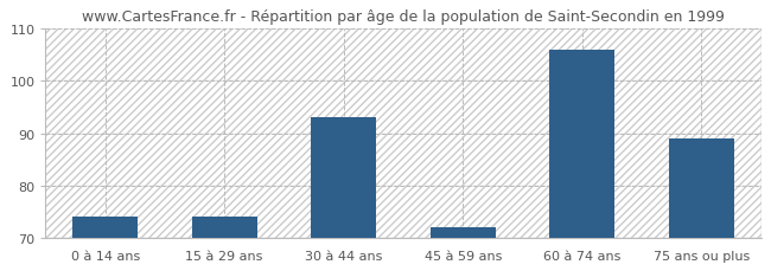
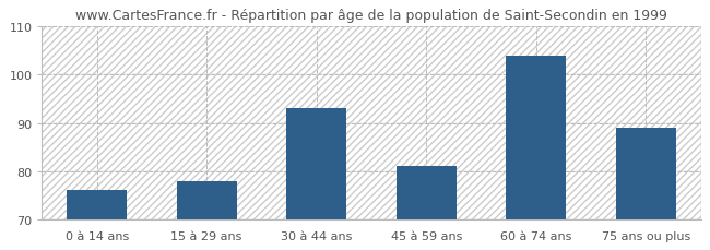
0 à 14 ans: 74 -> 76
15 à 29 ans: 74 -> 78
45 à 59 ans: 72 -> 81
60 à 74 ans: 106 -> 104
